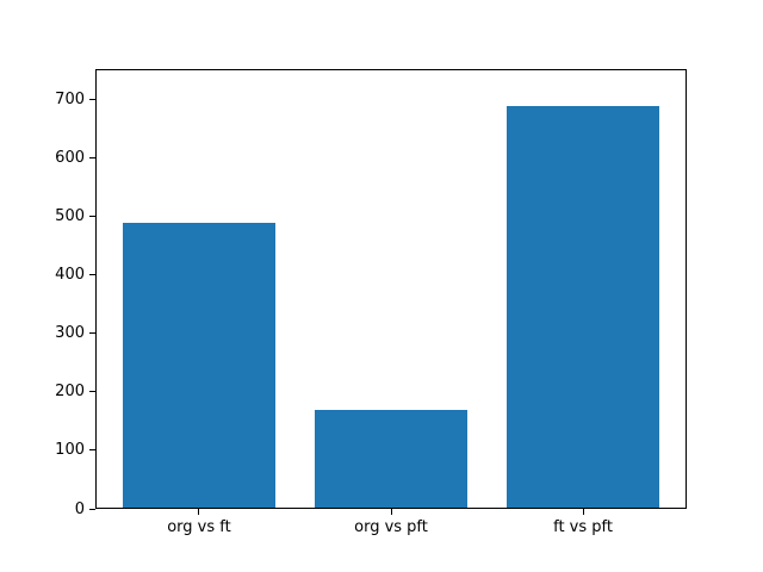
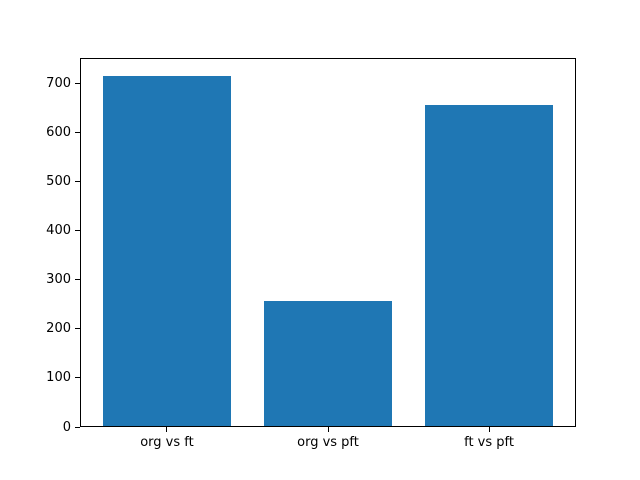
org vs ft: 490 -> 720
org vs pft: 170 -> 260
ft vs pft: 690 -> 660
